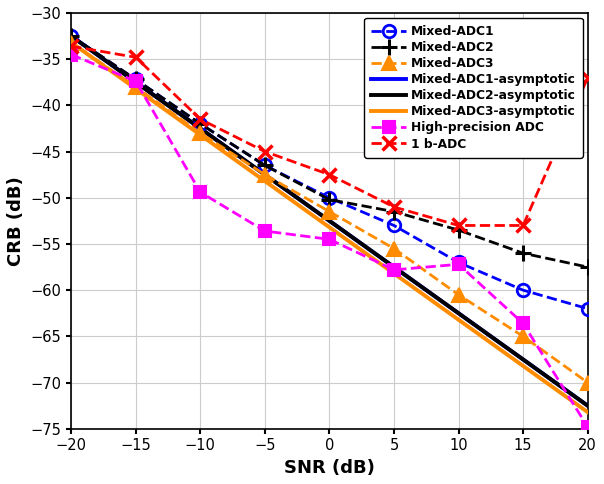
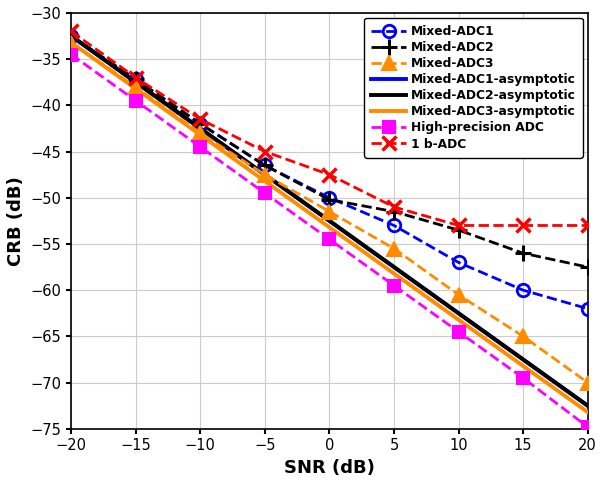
1 b-ADC/−20: -33.6 -> -32.0
High-precision ADC/−15: -37.4 -> -39.5
1 b-ADC/−15: -34.8 -> -37.0
High-precision ADC/−10: -49.4 -> -44.5
High-precision ADC/−5: -53.6 -> -49.5
High-precision ADC/5: -57.8 -> -59.5
High-precision ADC/10: -57.2 -> -64.5
High-precision ADC/15: -63.6 -> -69.5
1 b-ADC/20: -37.0 -> -53.0
